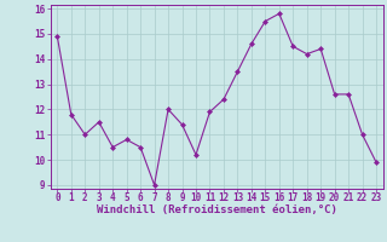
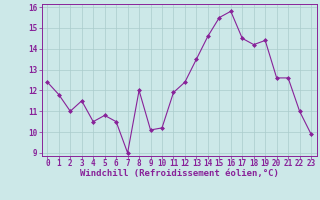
0: 14.9 -> 12.4
9: 11.4 -> 10.1
